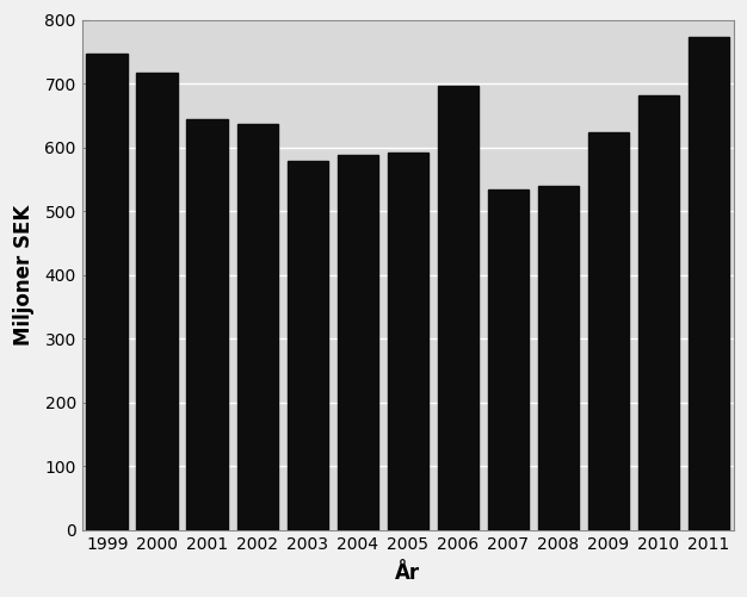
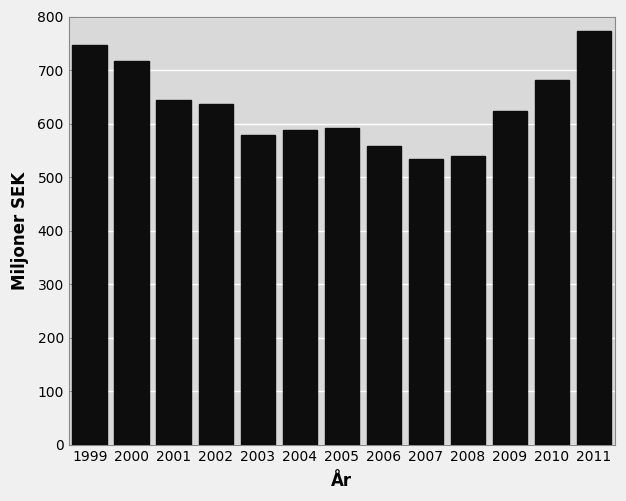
2006: 696 -> 558
